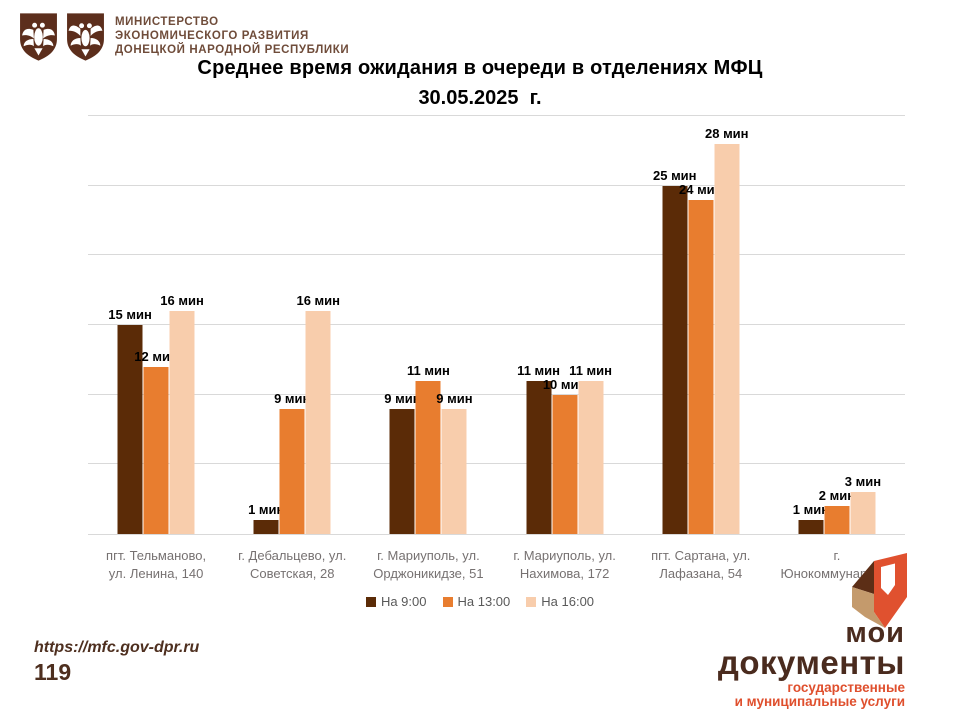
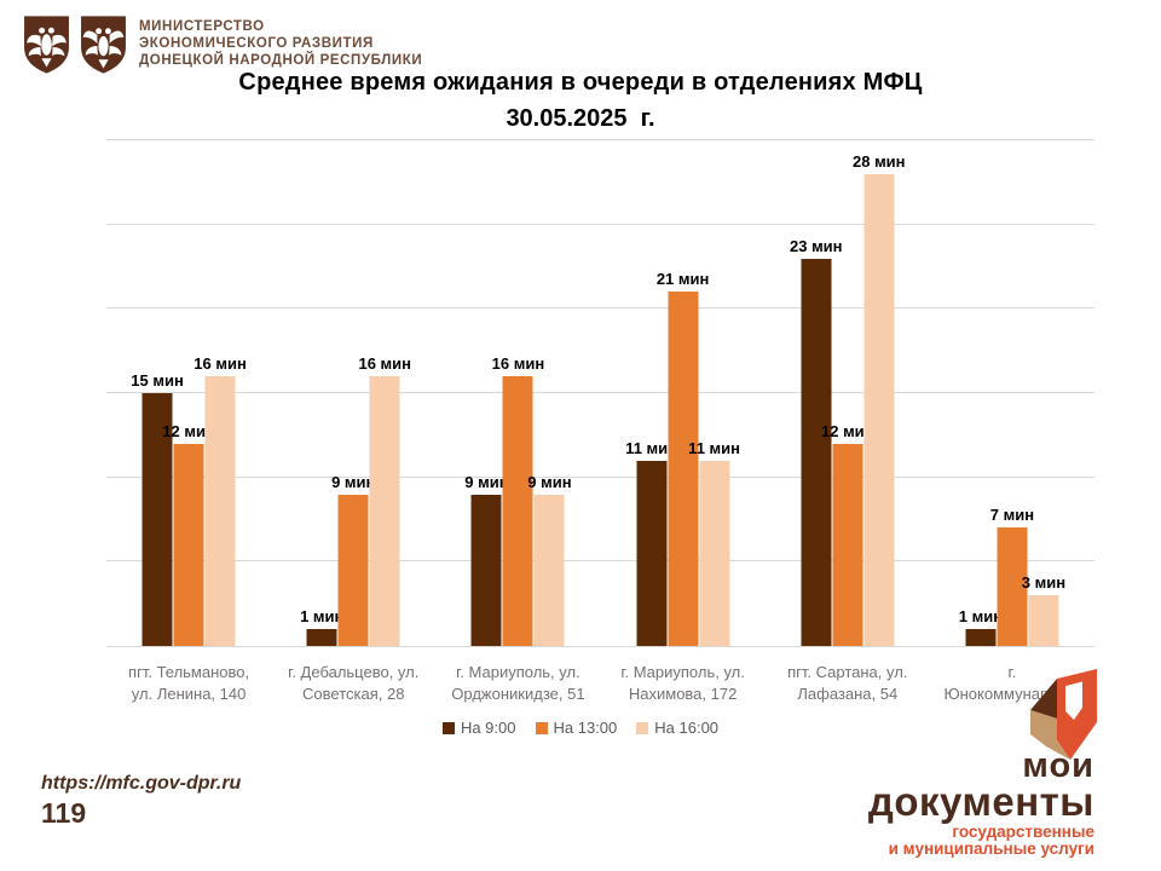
На 13:00/г. Мариуполь, ул. Орджоникидзе, 51: 11 -> 16
На 13:00/г. Мариуполь, ул. Нахимова, 172: 10 -> 21
На 9:00/пгт. Сартана, ул. Лафазана, 54: 25 -> 23
На 13:00/пгт. Сартана, ул. Лафазана, 54: 24 -> 12
На 13:00/г. Юнокоммунаровск: 2 -> 7
